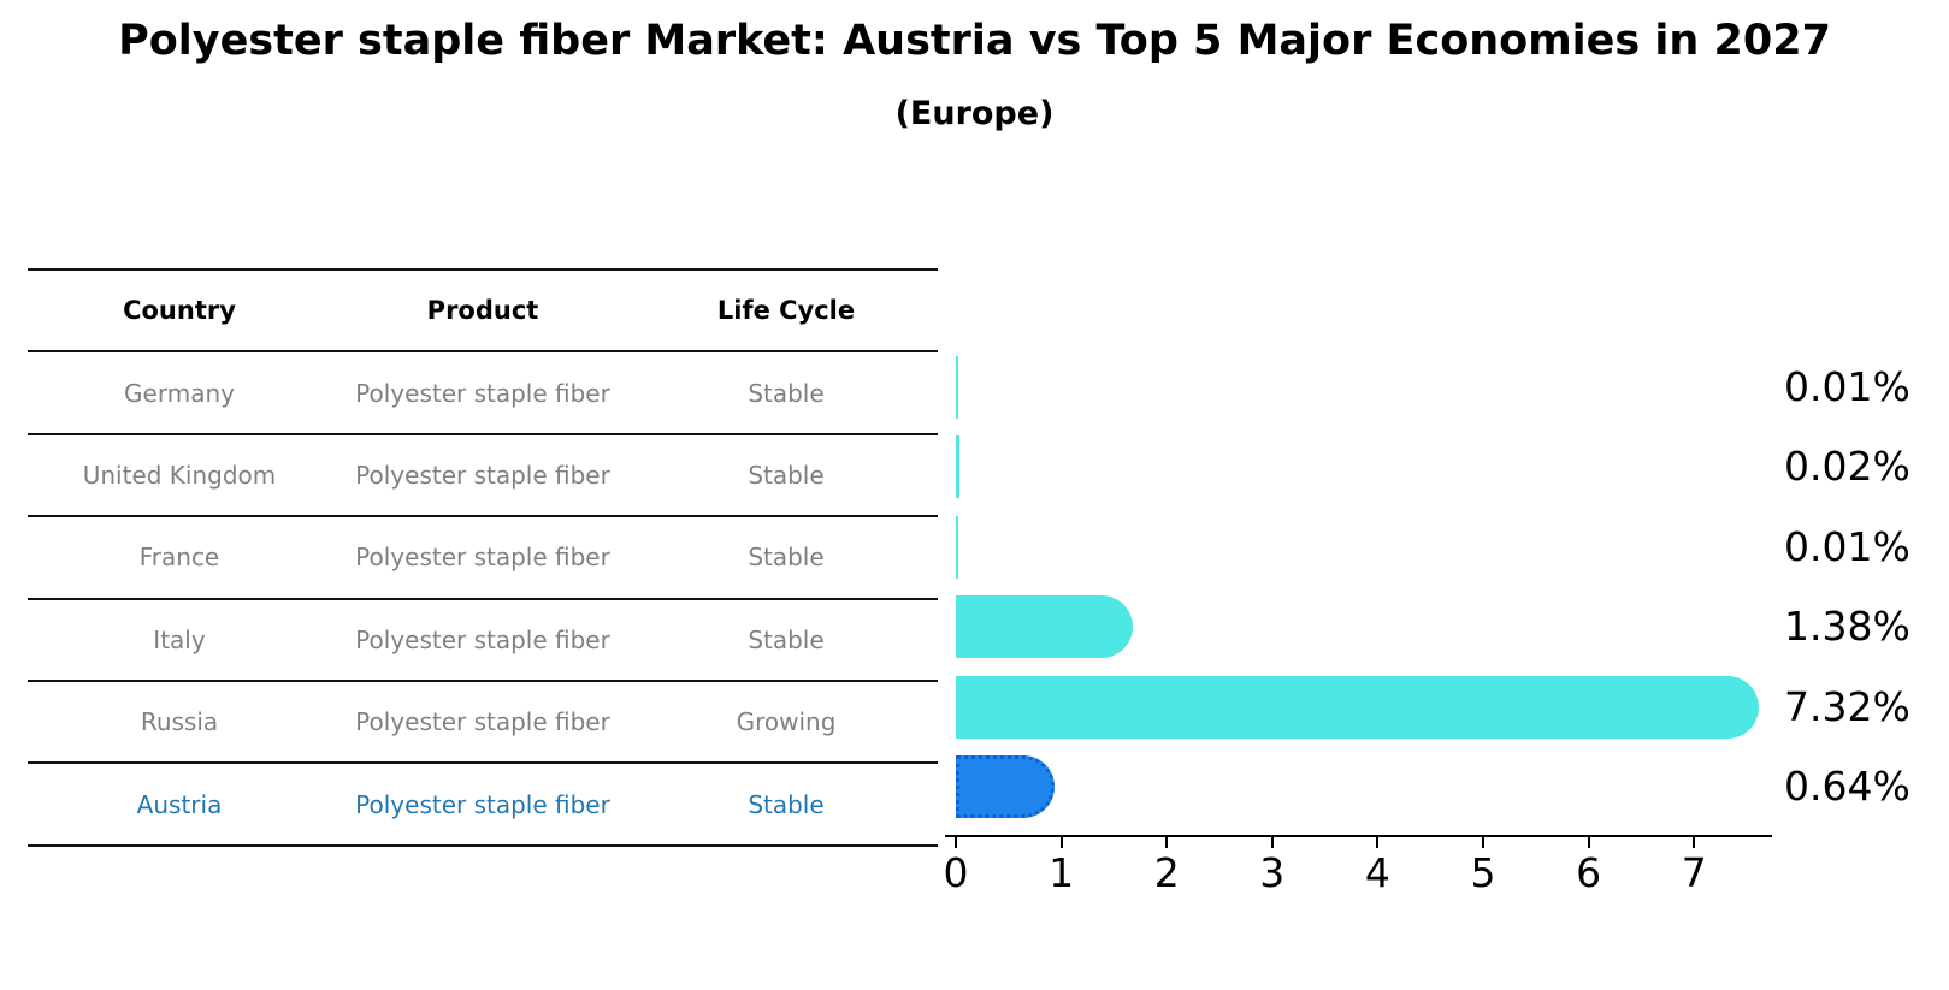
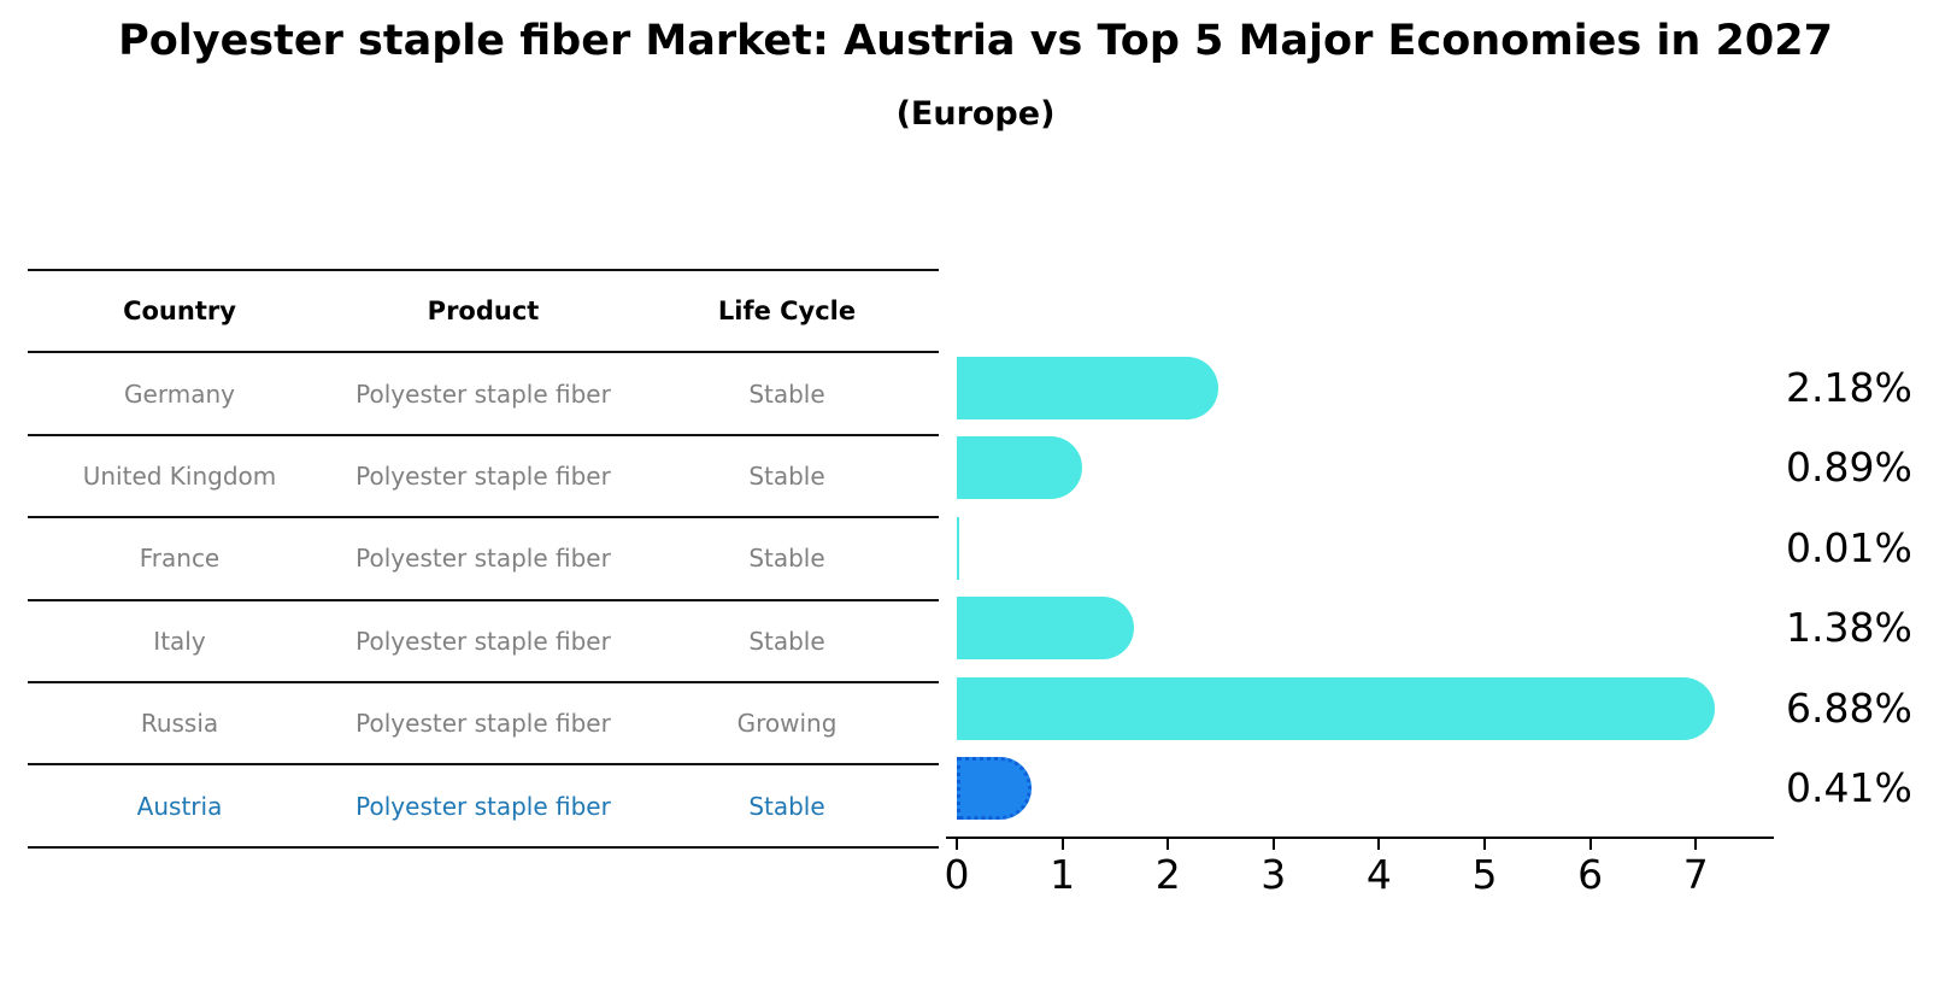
Germany: 0.01% -> 2.18%
United Kingdom: 0.02% -> 0.89%
Russia: 7.32% -> 6.88%
Austria: 0.64% -> 0.41%
